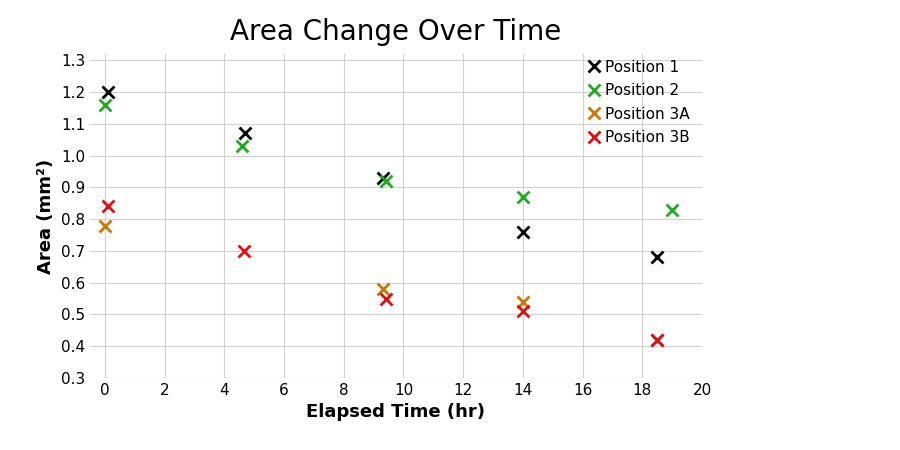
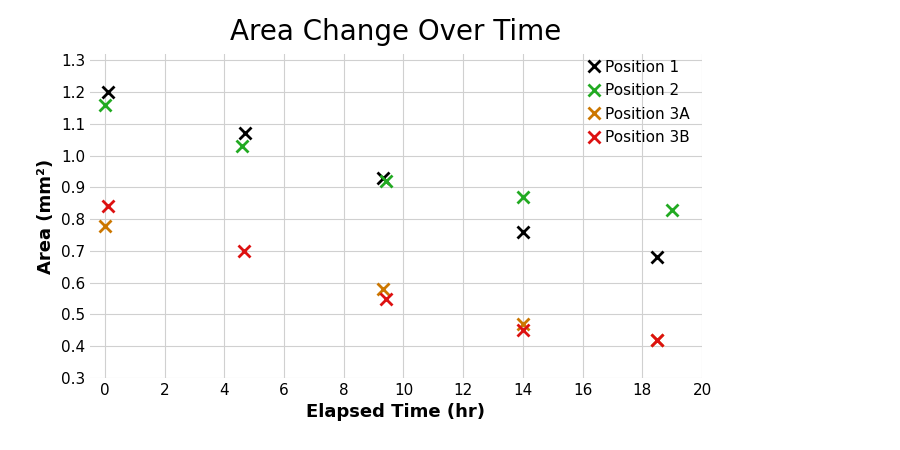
Position 3A/14: 0.54 -> 0.47
Position 3B/14: 0.51 -> 0.45
